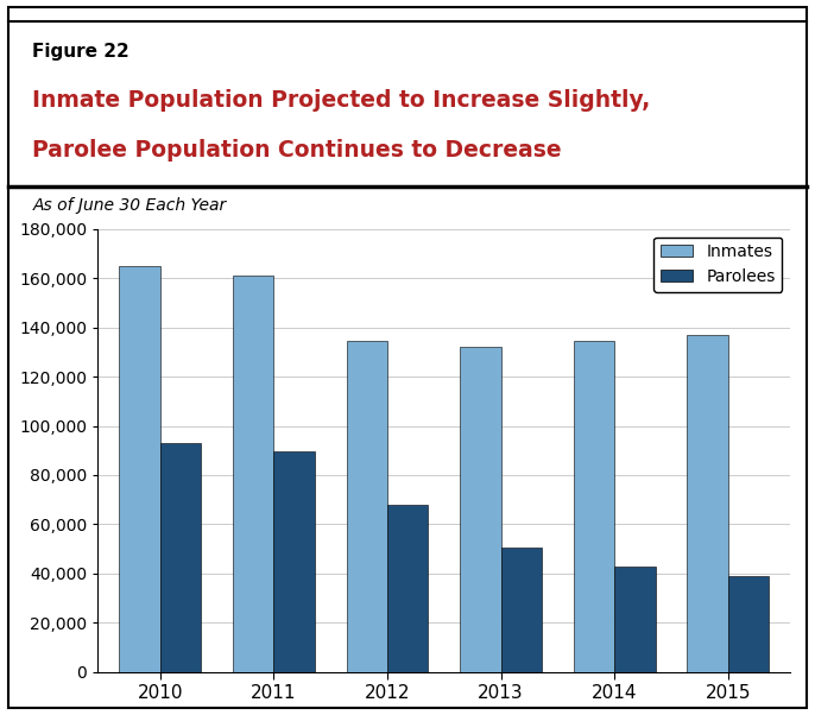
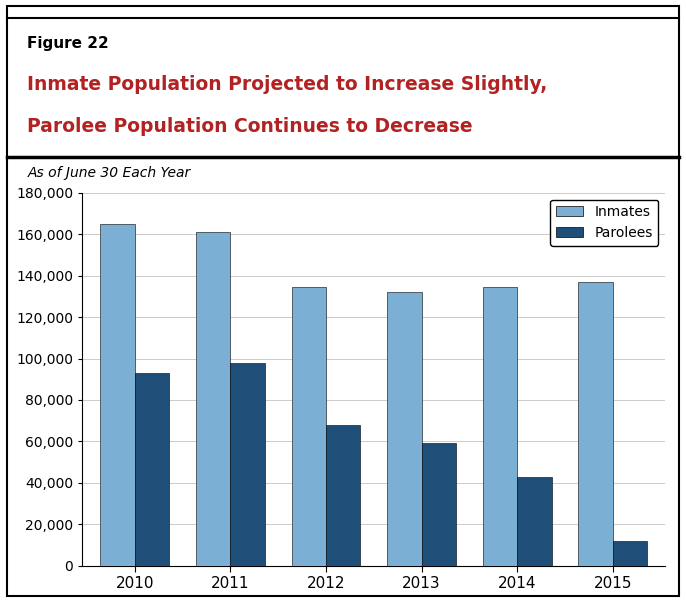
Parolees/2011: 89,500 -> 98,000
Parolees/2013: 50,500 -> 59,500
Parolees/2015: 39,000 -> 12,000
